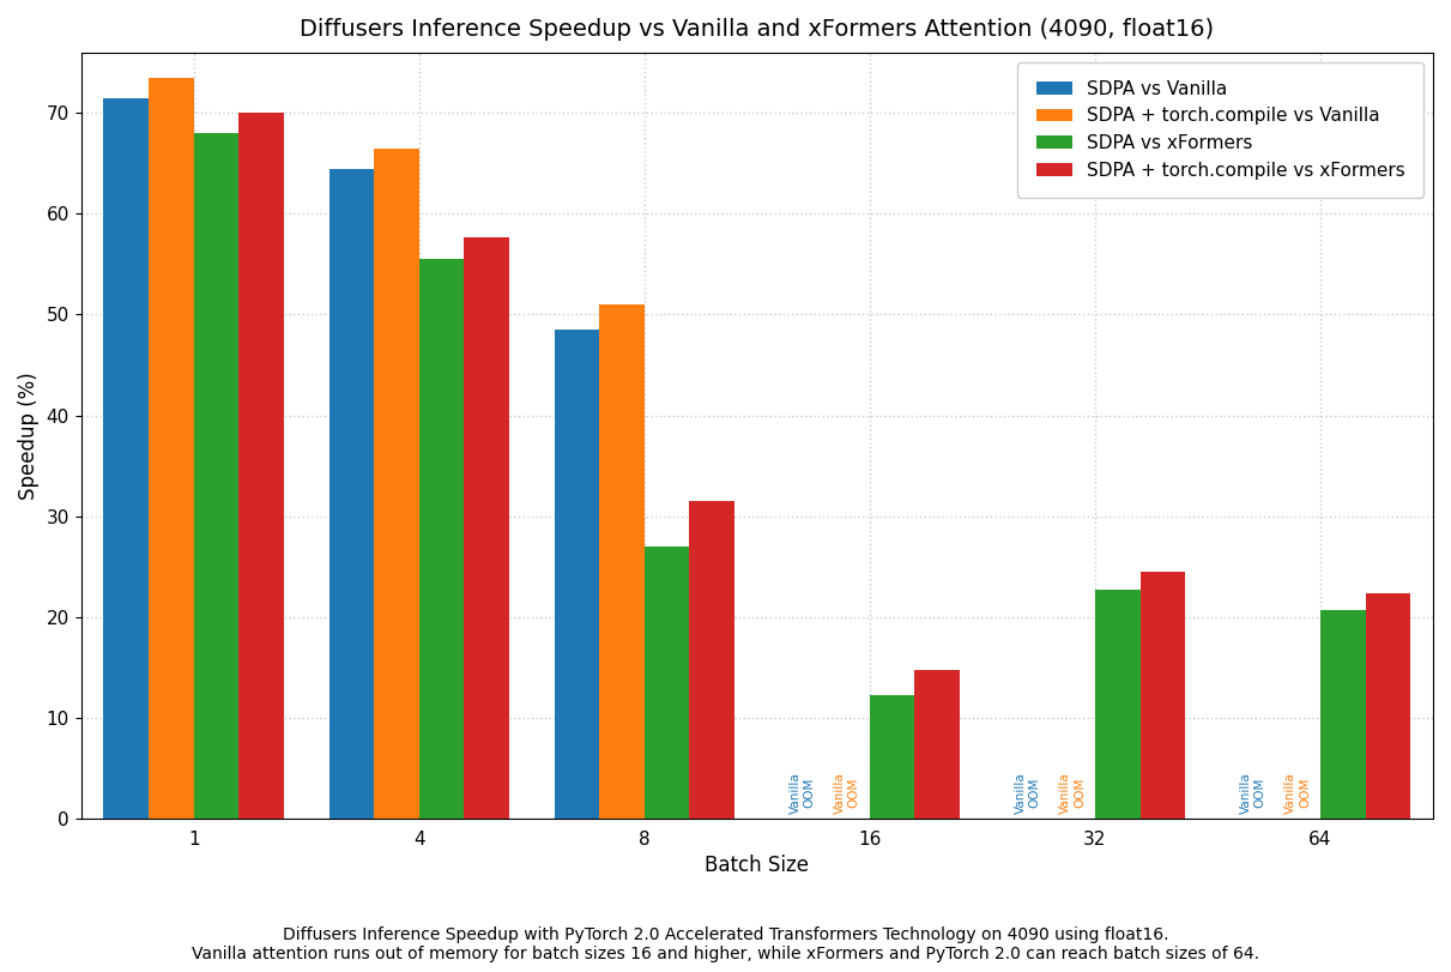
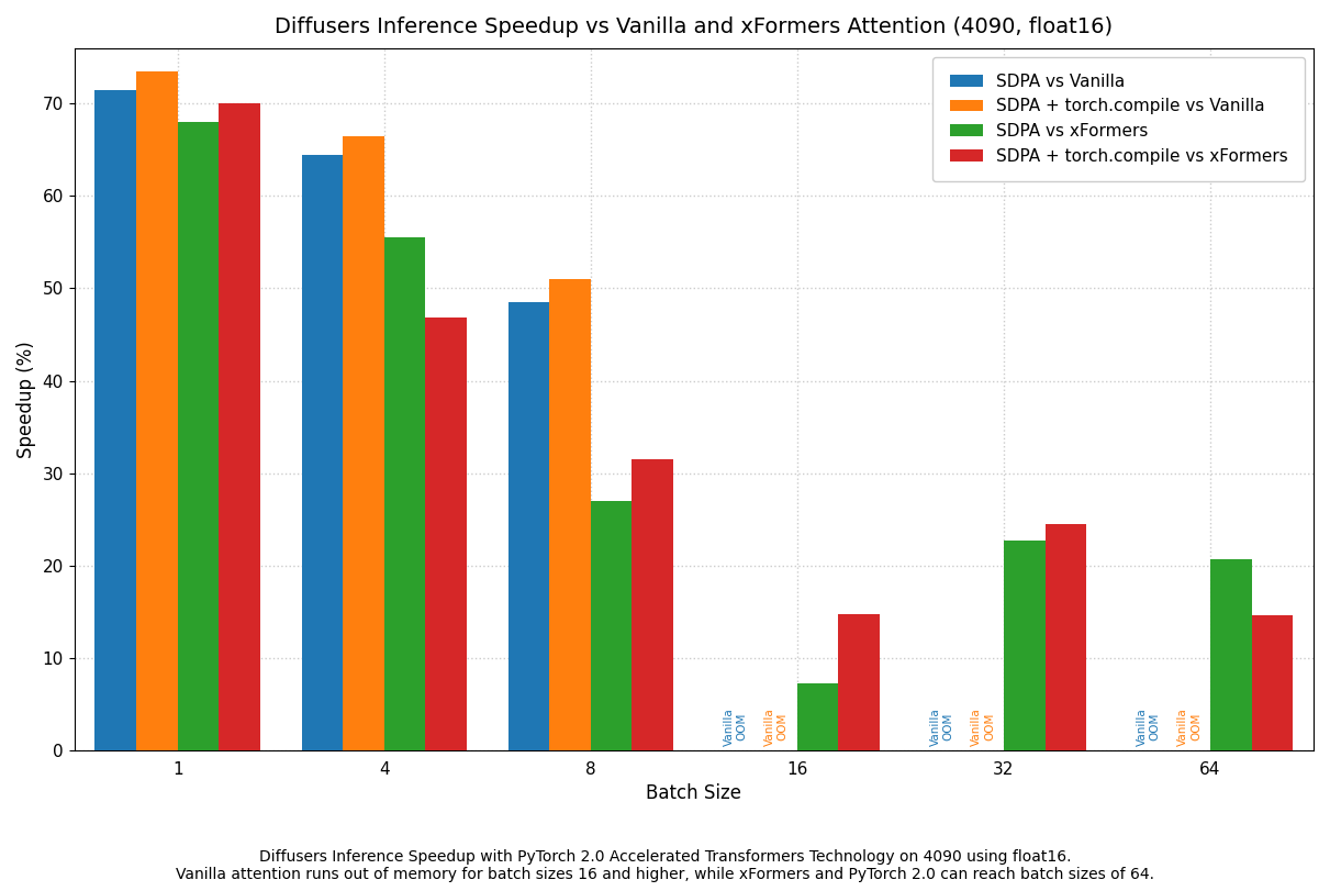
SDPA + torch.compile vs xFormers/4: 57.7 -> 46.8
SDPA vs xFormers/16: 12.2 -> 7.2
SDPA + torch.compile vs xFormers/64: 22.3 -> 14.6
